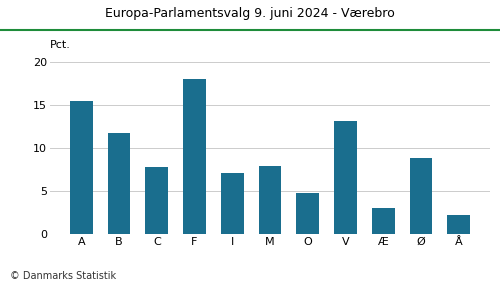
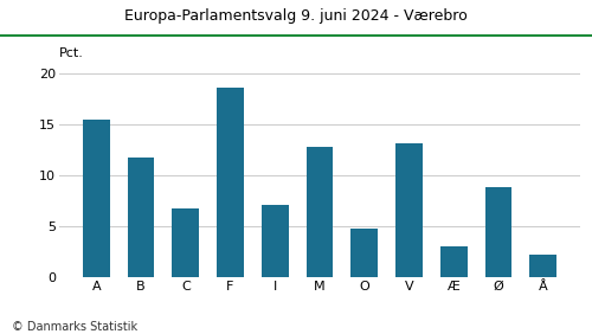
C: 7.8 -> 6.8
F: 18.0 -> 18.6
M: 7.9 -> 12.8
